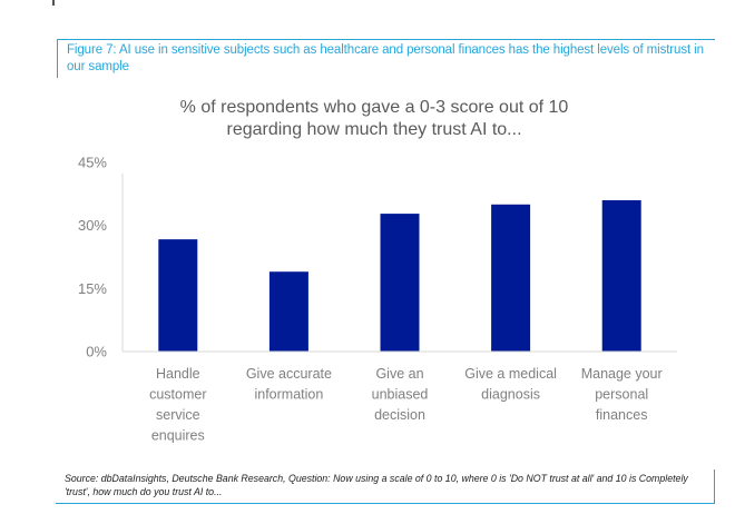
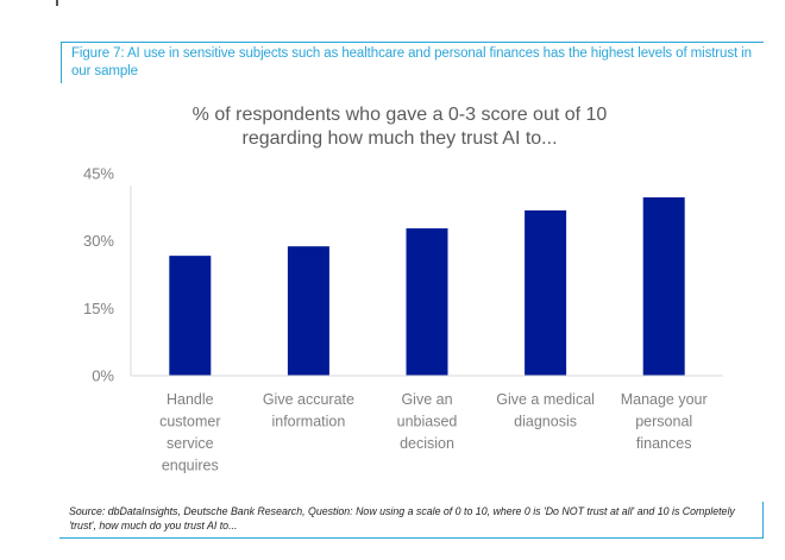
Give accurate information: 19% -> 29%
Give a medical diagnosis: 35% -> 37%
Manage your personal finances: 36% -> 40%
